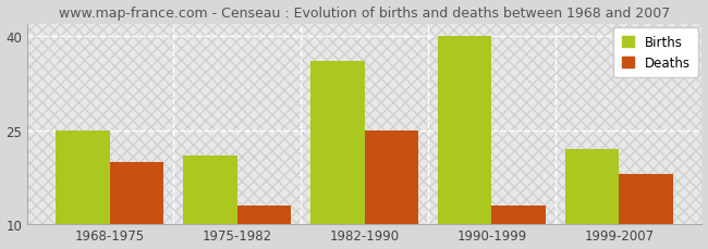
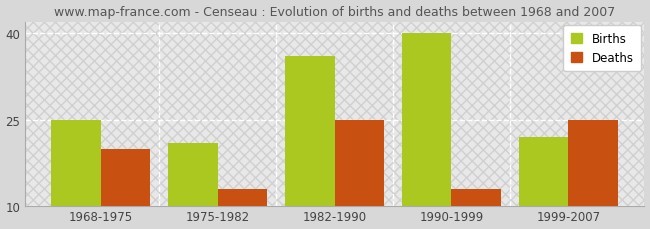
Deaths/1999-2007: 18 -> 25
